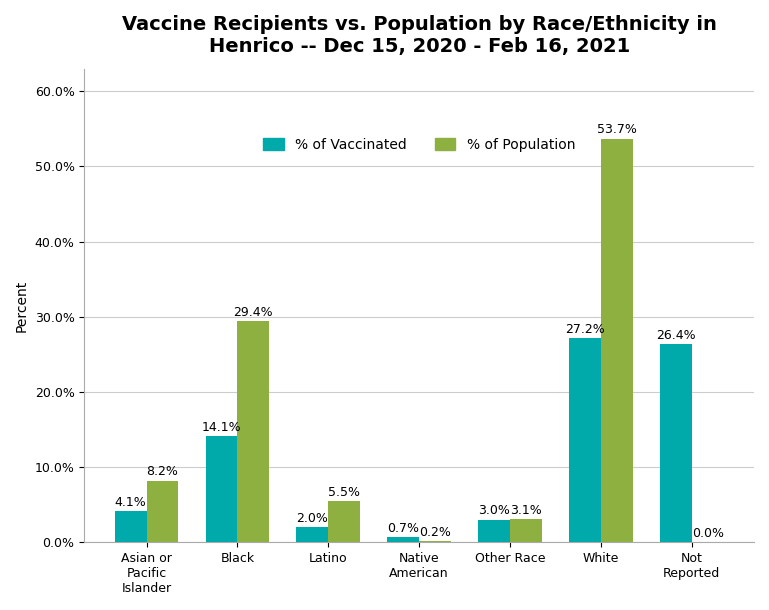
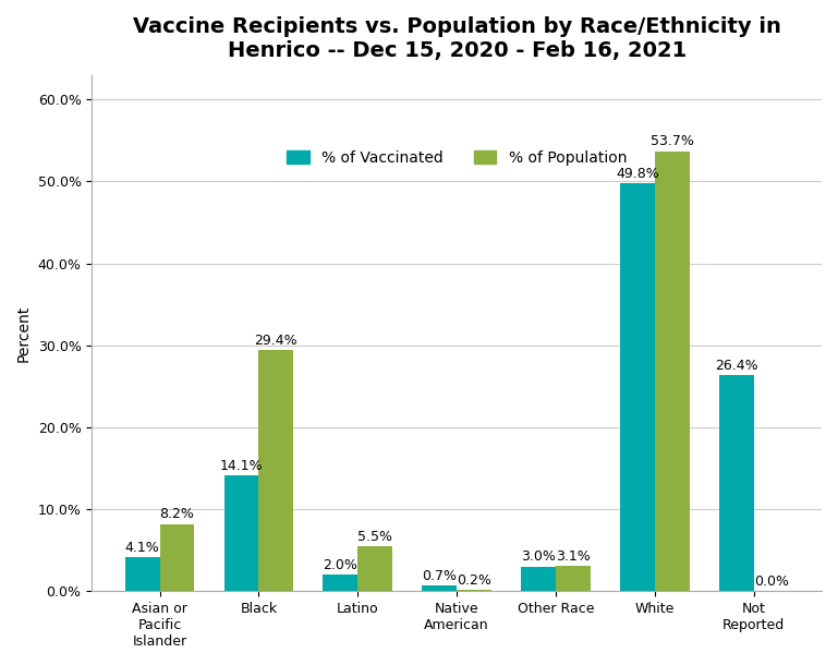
% of Vaccinated/White: 27.2% -> 49.8%
